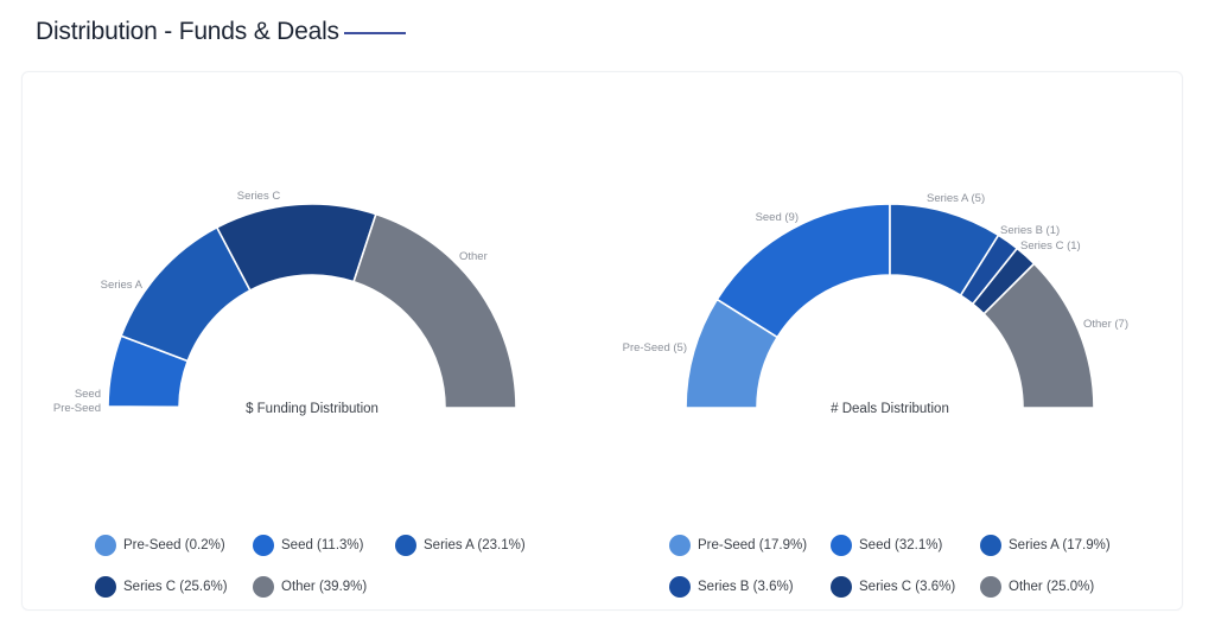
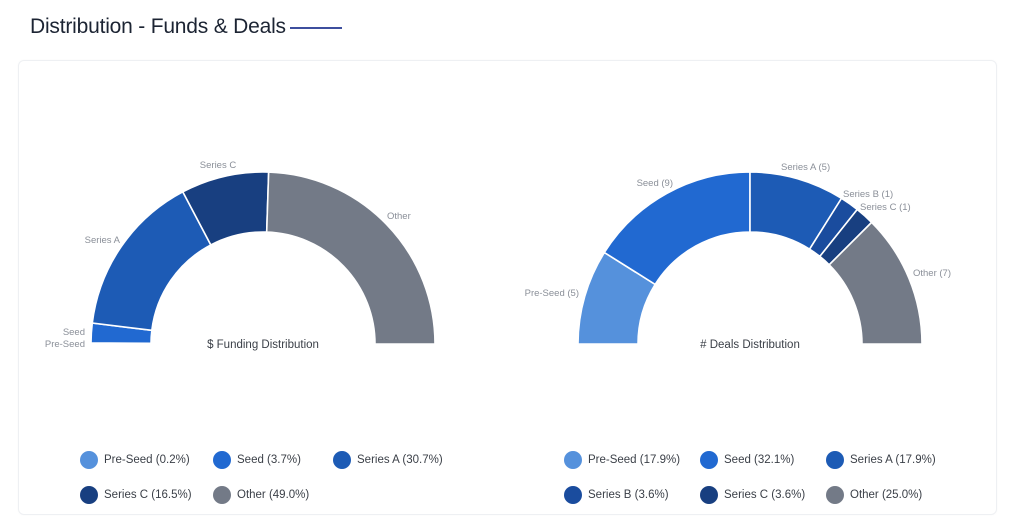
$ Funding Distribution/Seed: 11.3% -> 3.7%
$ Funding Distribution/Series A: 23.1% -> 30.7%
$ Funding Distribution/Series C: 25.6% -> 16.5%
$ Funding Distribution/Other: 39.9% -> 49.0%
